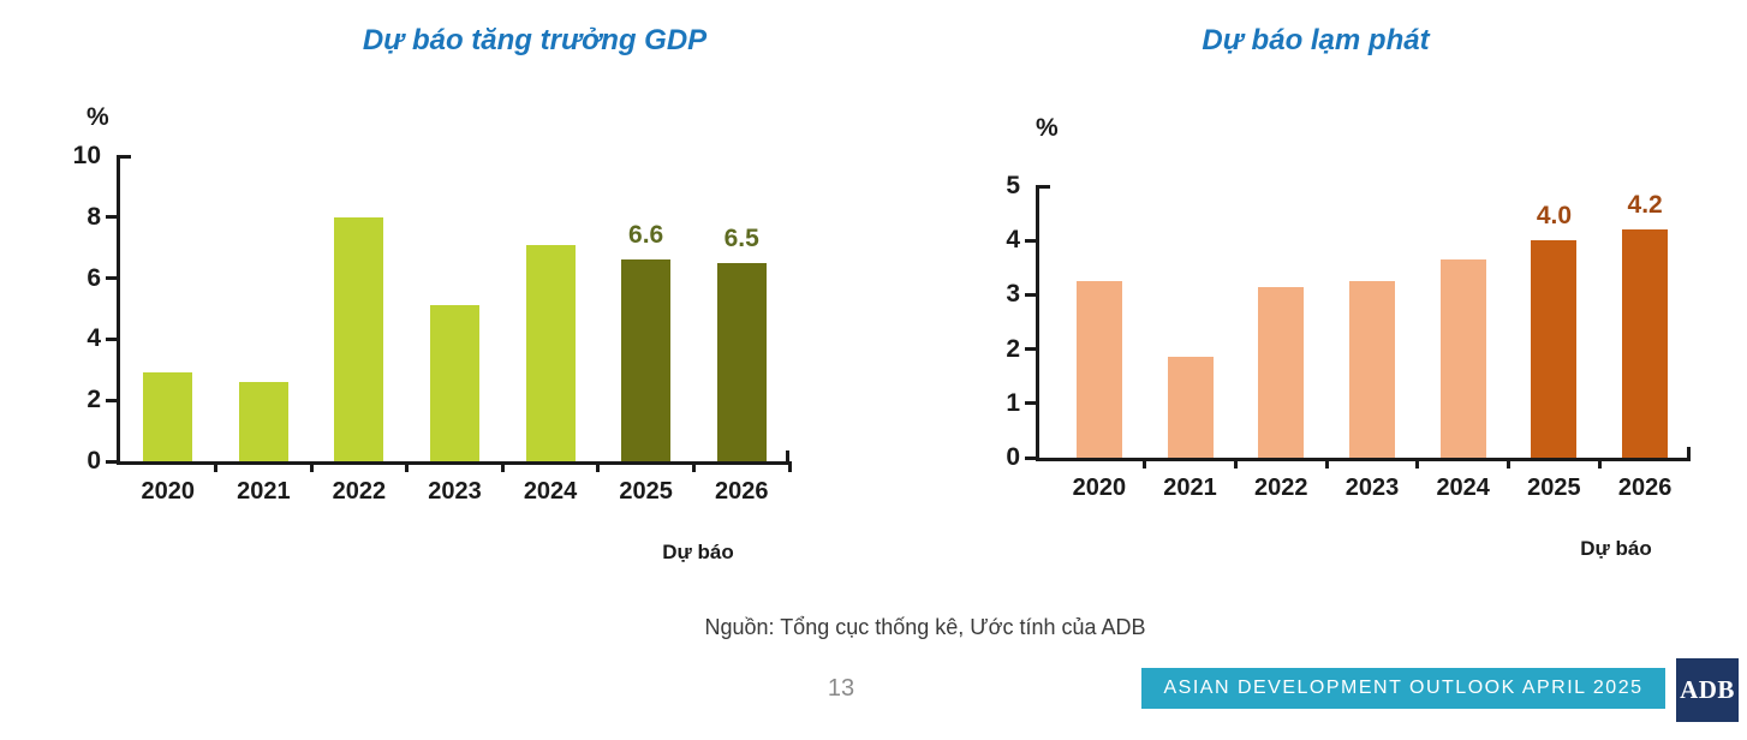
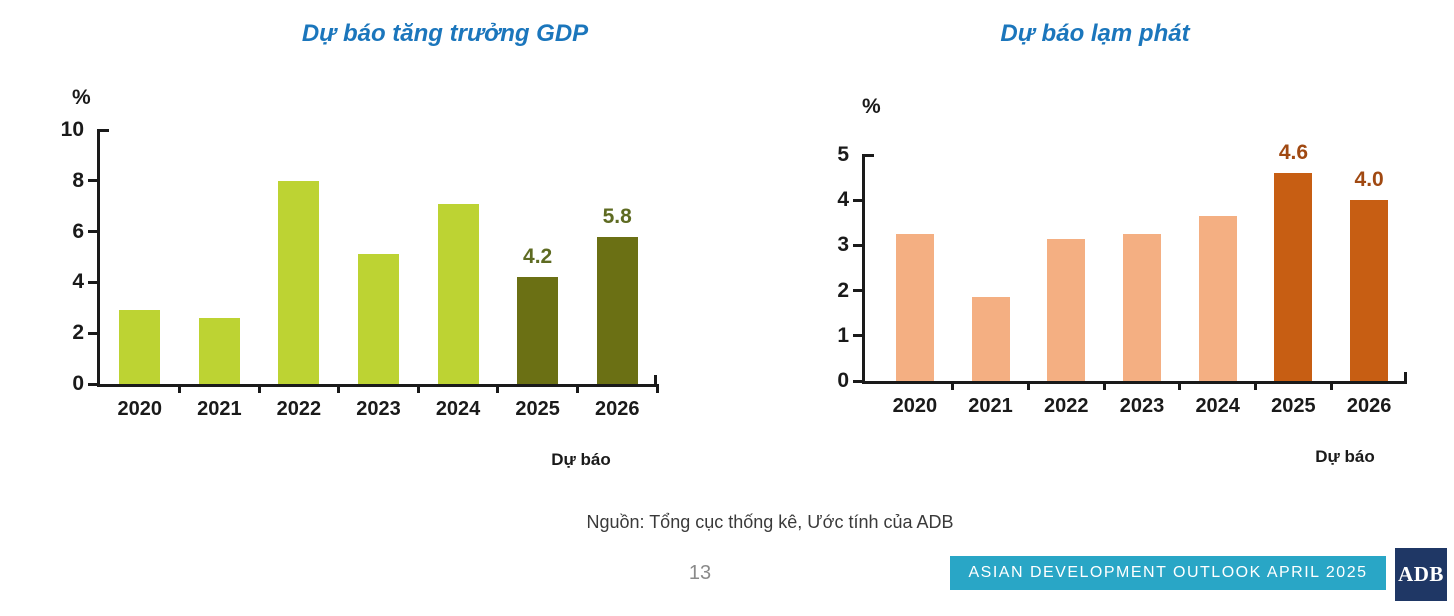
Dự báo tăng trưởng GDP/2025: 6.6 -> 4.2
Dự báo tăng trưởng GDP/2026: 6.5 -> 5.8
Dự báo lạm phát/2025: 4.0 -> 4.6
Dự báo lạm phát/2026: 4.2 -> 4.0
